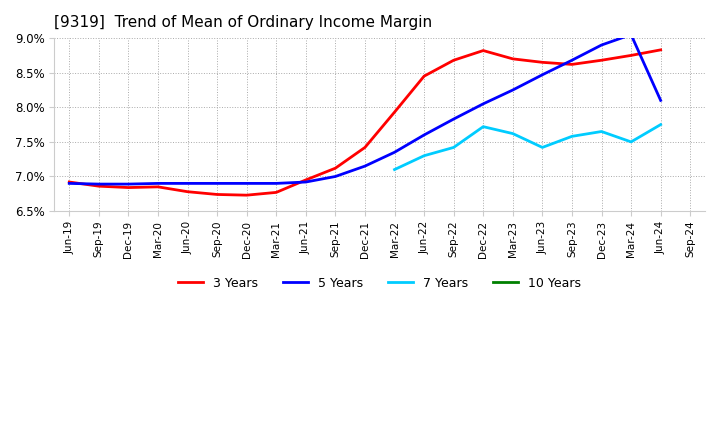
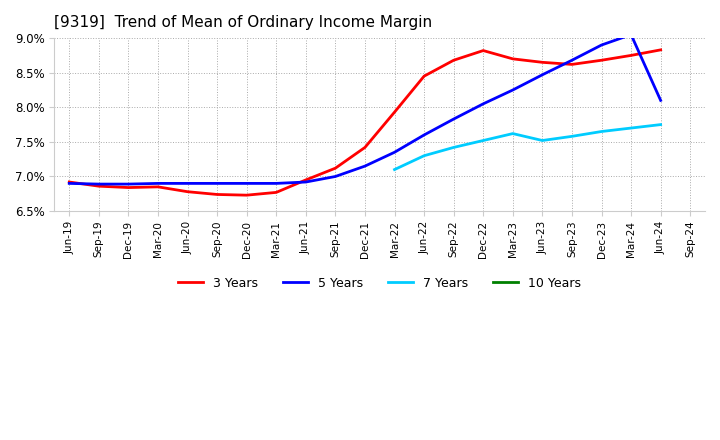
7 Years/Dec-22: 7.72% -> 7.52%
7 Years/Jun-23: 7.42% -> 7.52%
7 Years/Mar-24: 7.50% -> 7.70%
